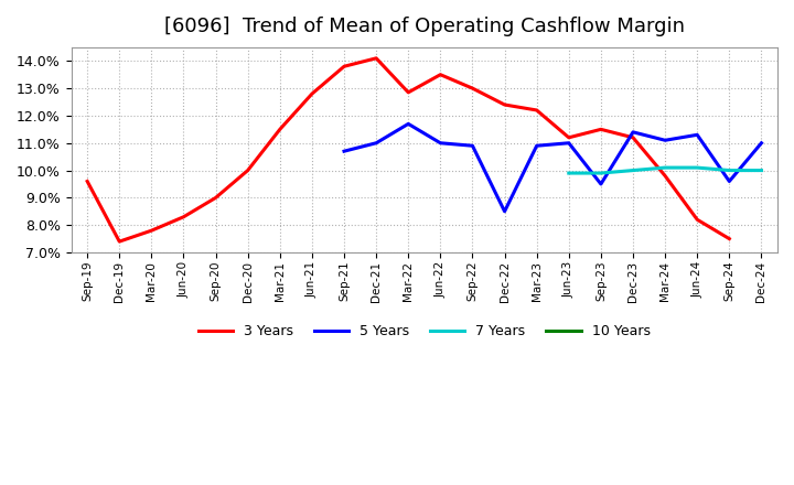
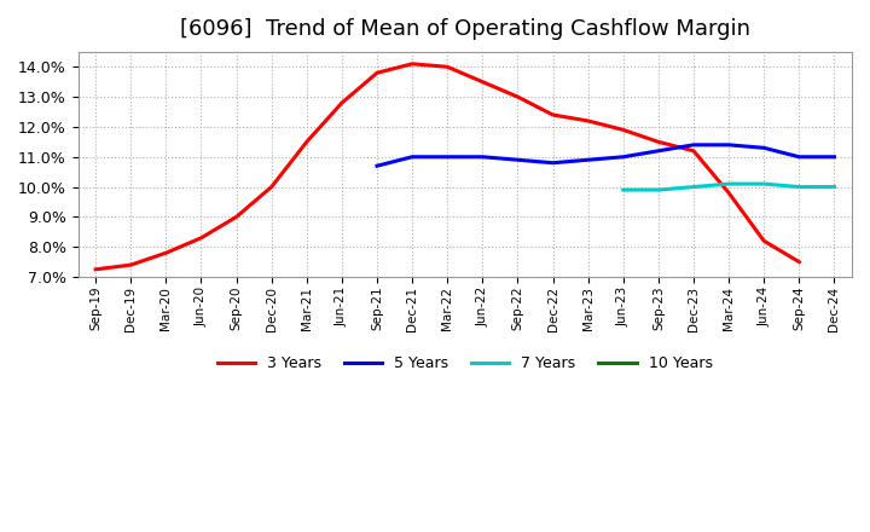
3 Years/Sep-19: 9.60% -> 7.25%
3 Years/Mar-22: 12.85% -> 14.00%
5 Years/Mar-22: 11.7% -> 11.0%
5 Years/Dec-22: 8.5% -> 10.8%
3 Years/Jun-23: 11.20% -> 11.90%
5 Years/Sep-23: 9.5% -> 11.2%
5 Years/Mar-24: 11.1% -> 11.4%
5 Years/Sep-24: 9.6% -> 11.0%
